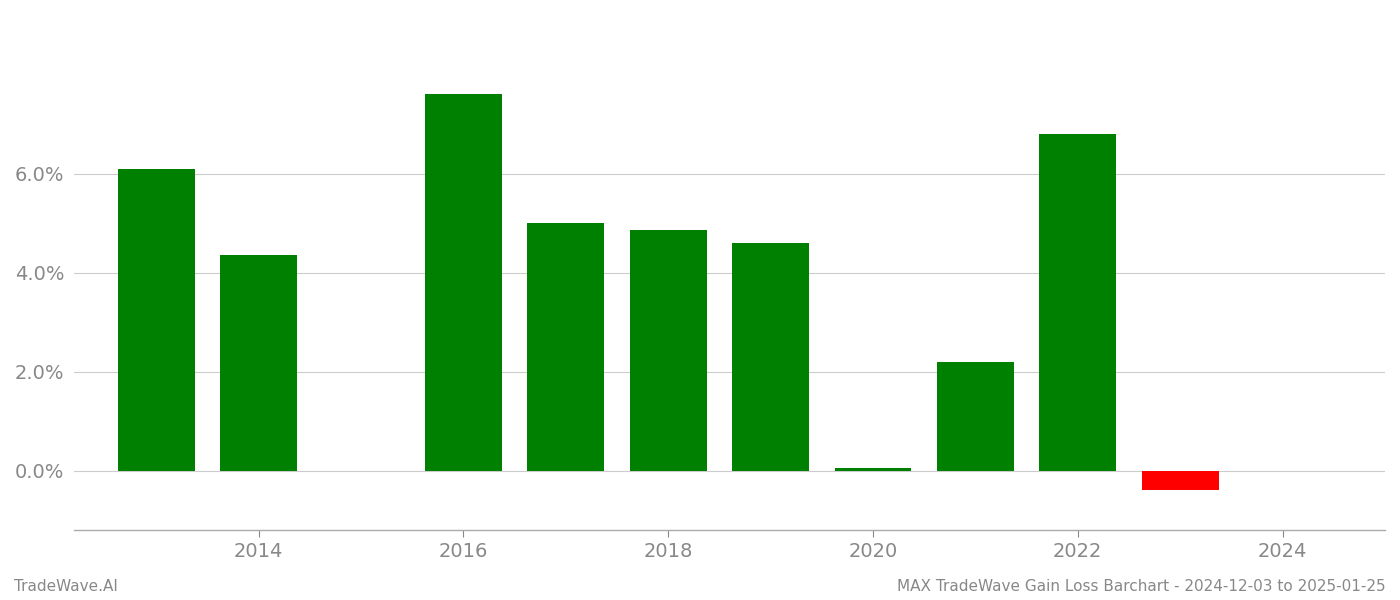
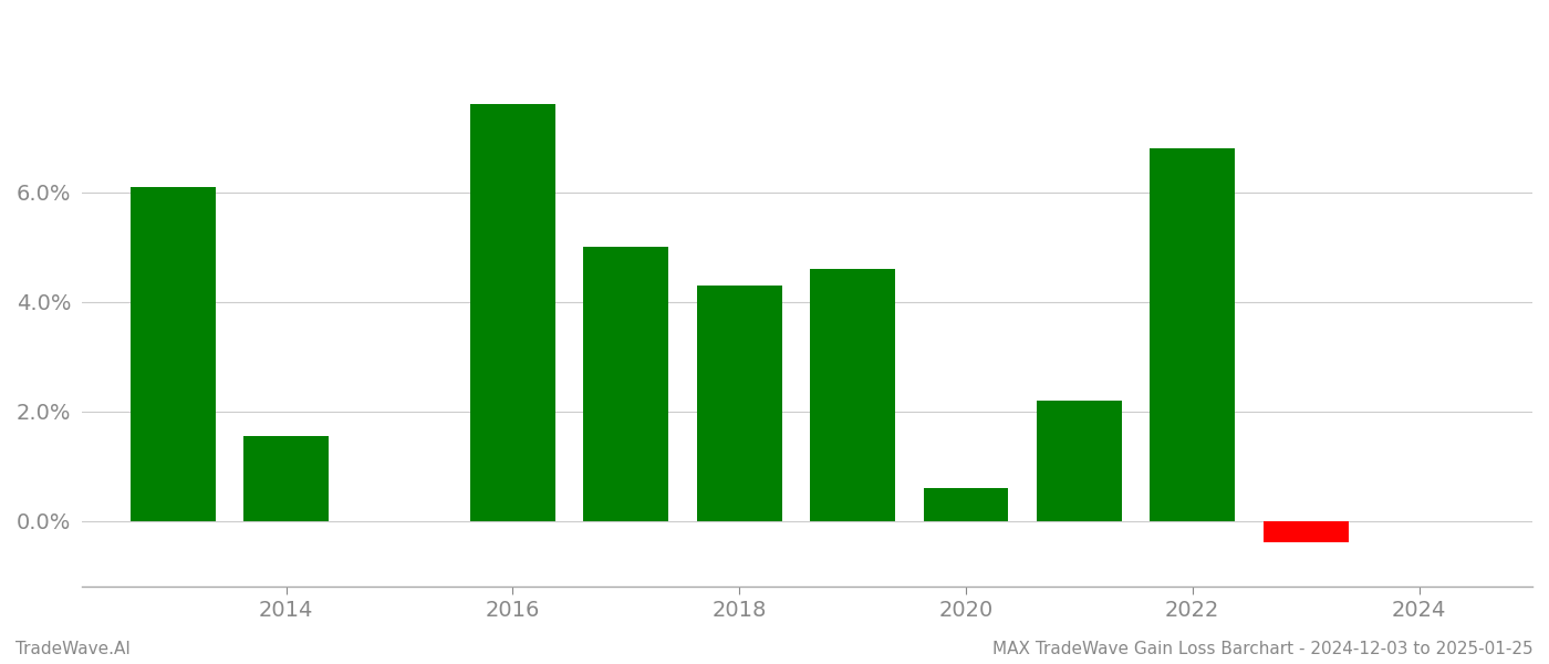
2014: 4.35% -> 1.55%
2018: 4.85% -> 4.30%
2020: 0.05% -> 0.60%
